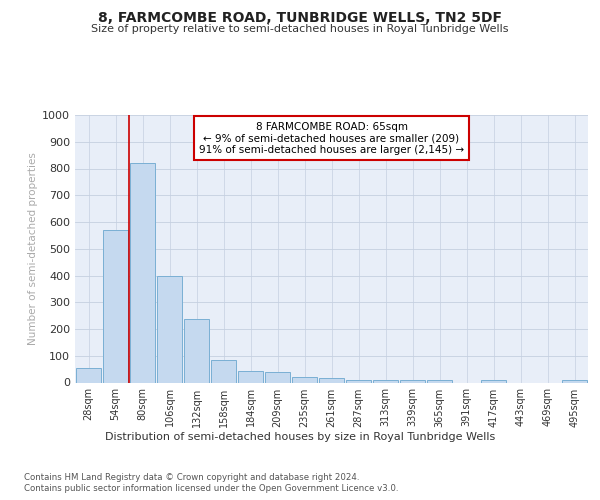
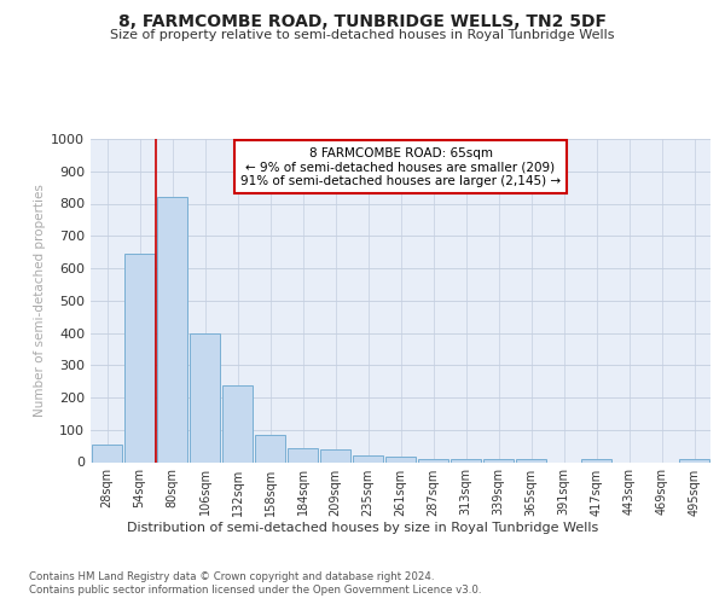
54sqm: 570 -> 643
